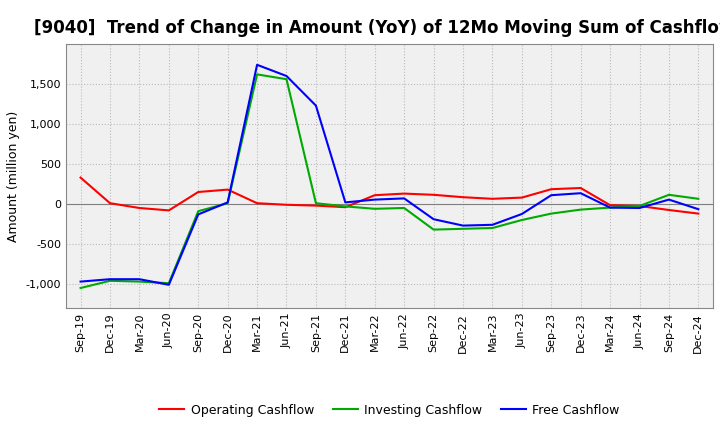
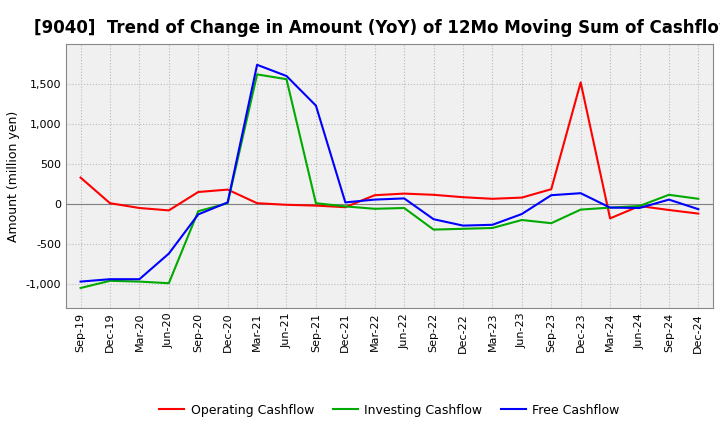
Free Cashflow/Jun-20: -1,010 -> -620
Investing Cashflow/Sep-23: -120 -> -240
Operating Cashflow/Dec-23: 200 -> 1,520
Operating Cashflow/Mar-24: -20 -> -180
